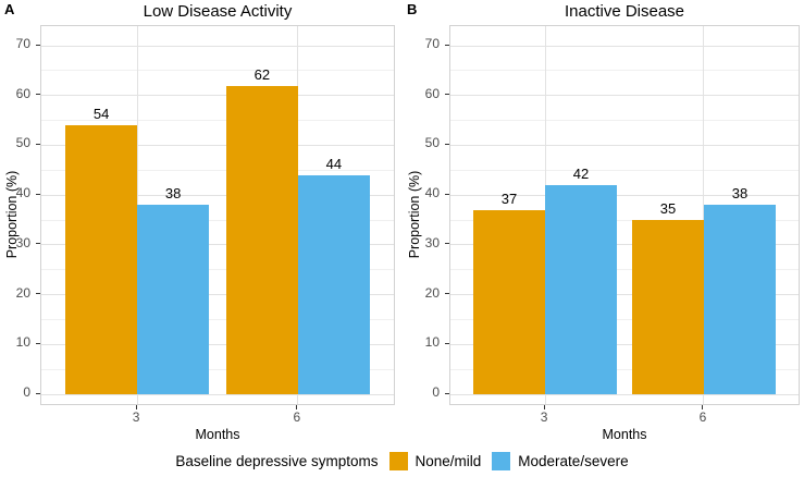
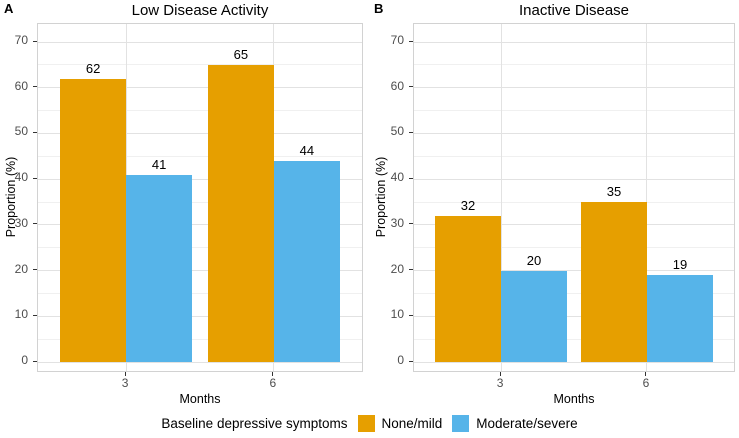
Low Disease Activity/None/mild/3: 54 -> 62
Low Disease Activity/Moderate/severe/3: 38 -> 41
Low Disease Activity/None/mild/6: 62 -> 65
Inactive Disease/None/mild/3: 37 -> 32
Inactive Disease/Moderate/severe/3: 42 -> 20
Inactive Disease/Moderate/severe/6: 38 -> 19
